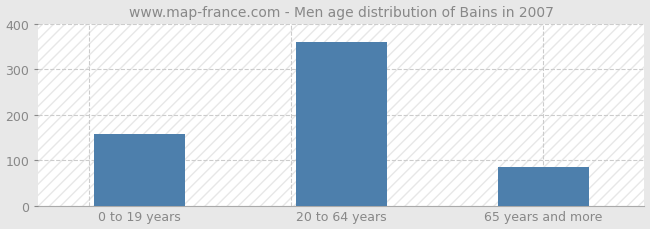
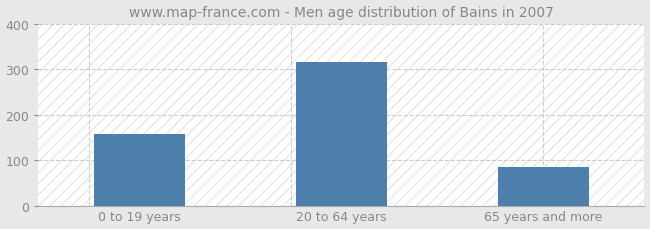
20 to 64 years: 360 -> 315
